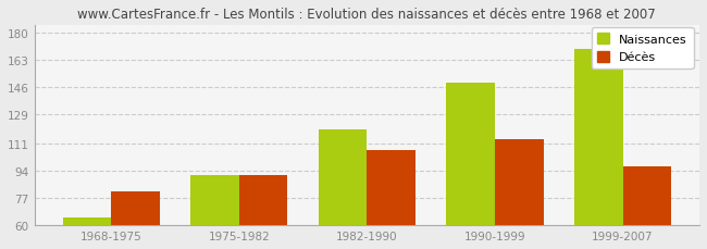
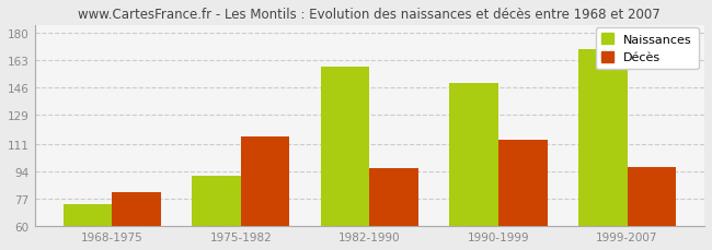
Naissances/1968-1975: 65 -> 74
Décès/1975-1982: 91 -> 116
Naissances/1982-1990: 120 -> 159
Décès/1982-1990: 107 -> 96
